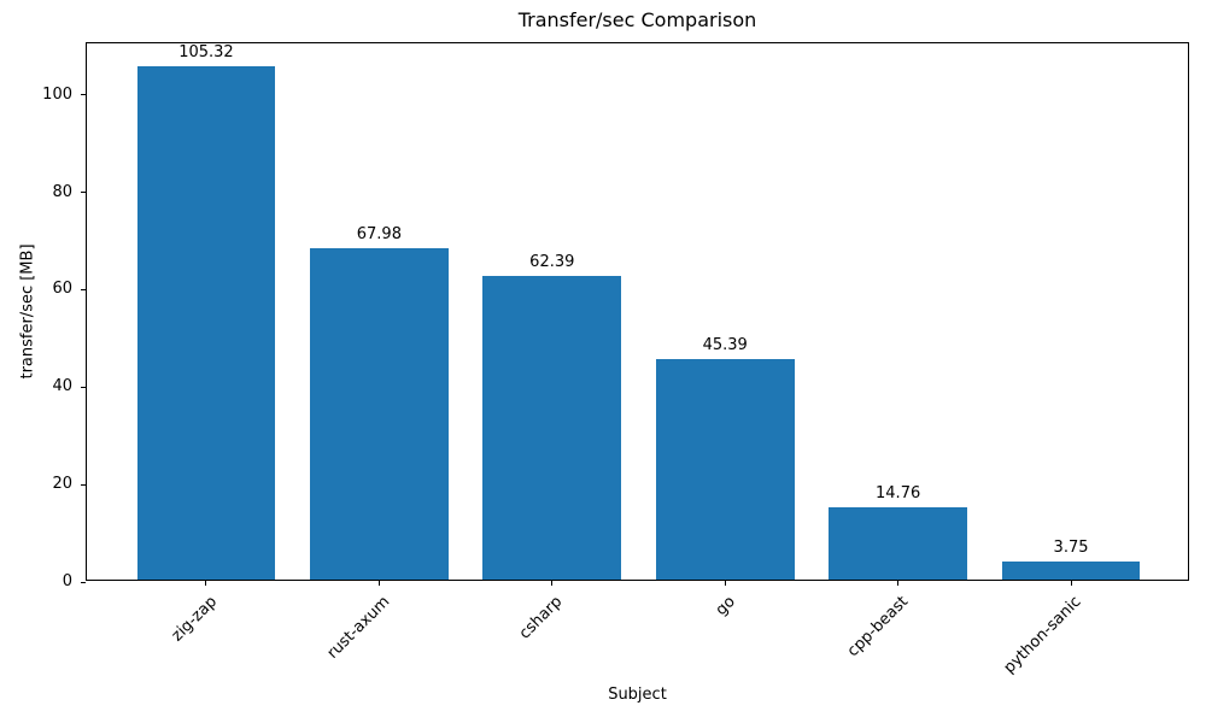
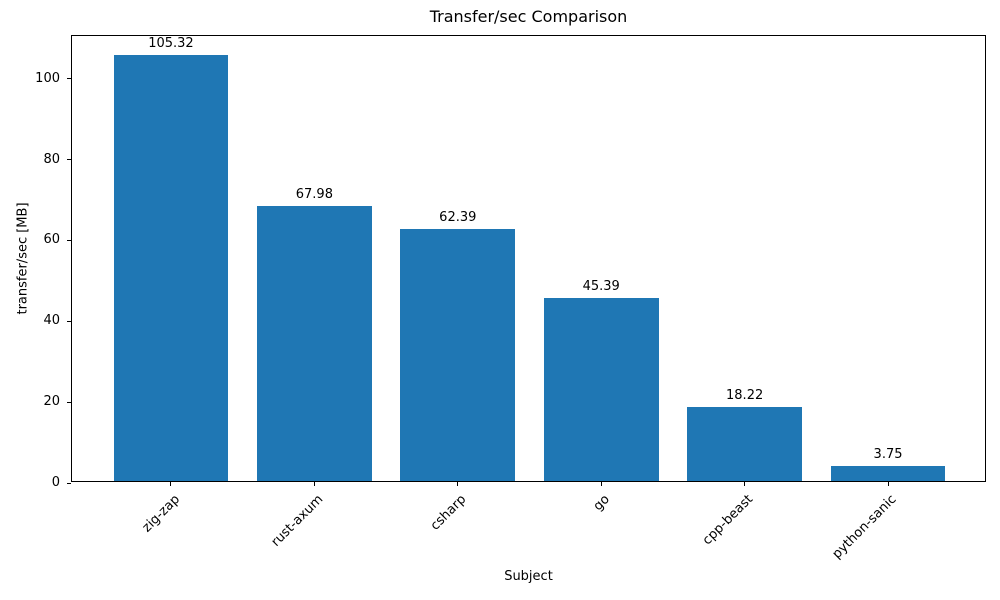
cpp-beast: 14.76 -> 18.22
